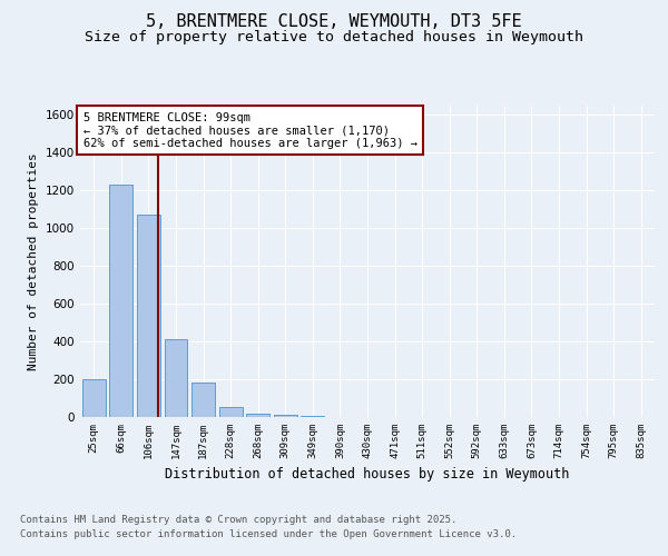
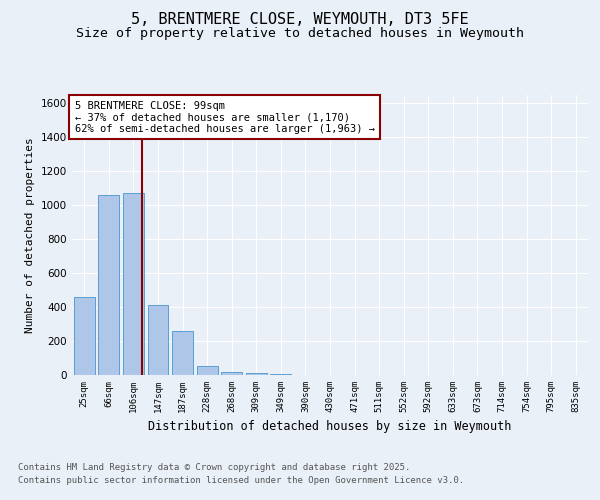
25sqm: 200 -> 460
66sqm: 1230 -> 1060
187sqm: 180 -> 260
